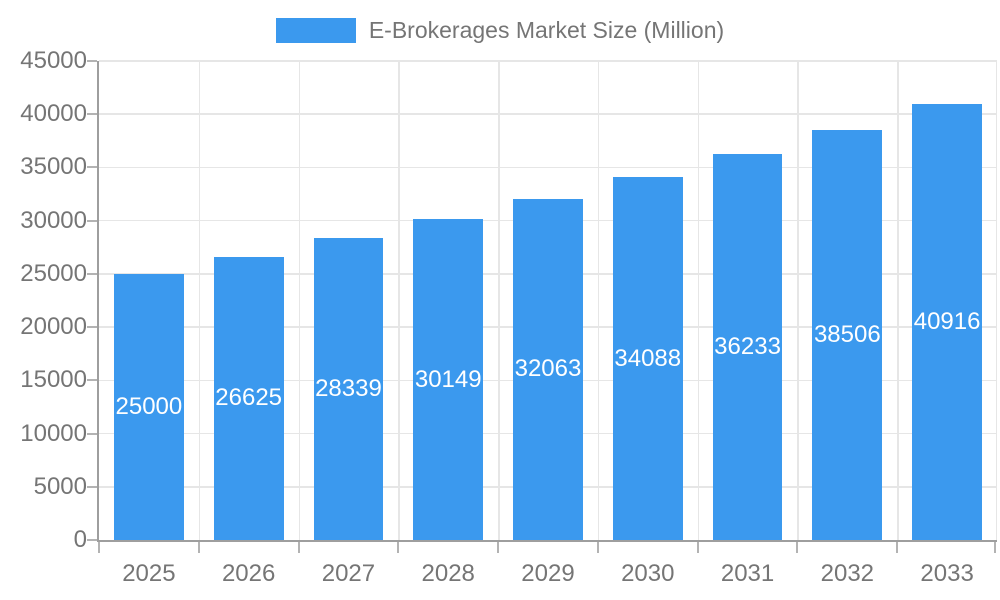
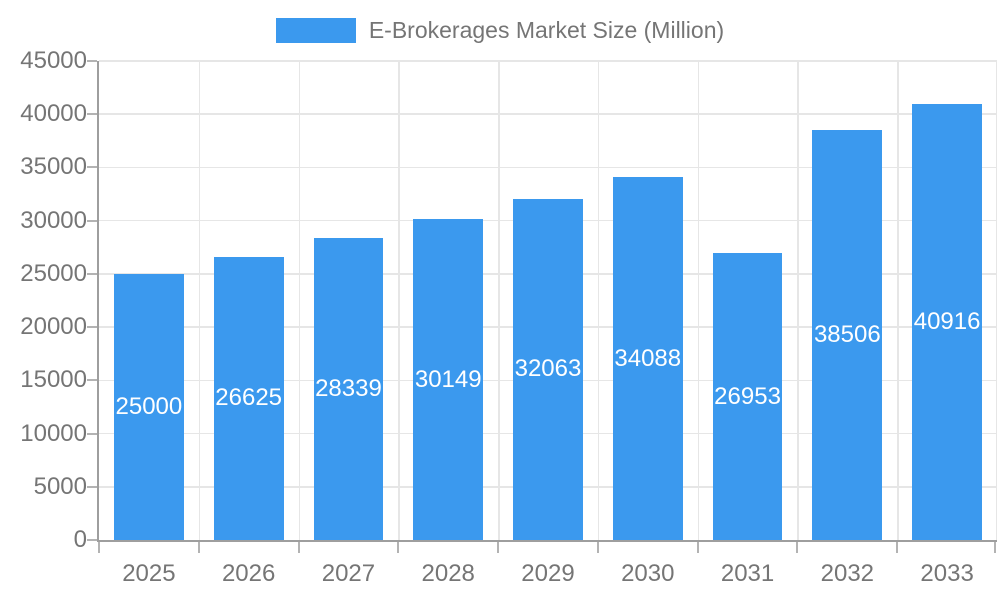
2031: 36233 -> 26953
